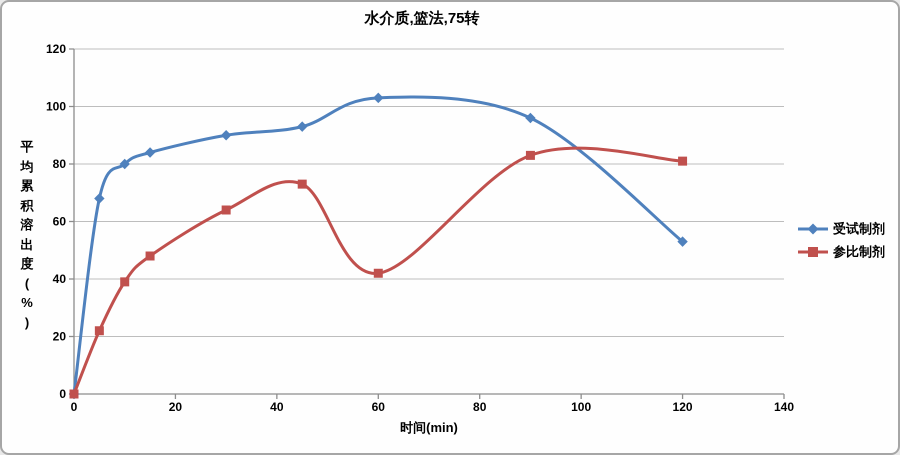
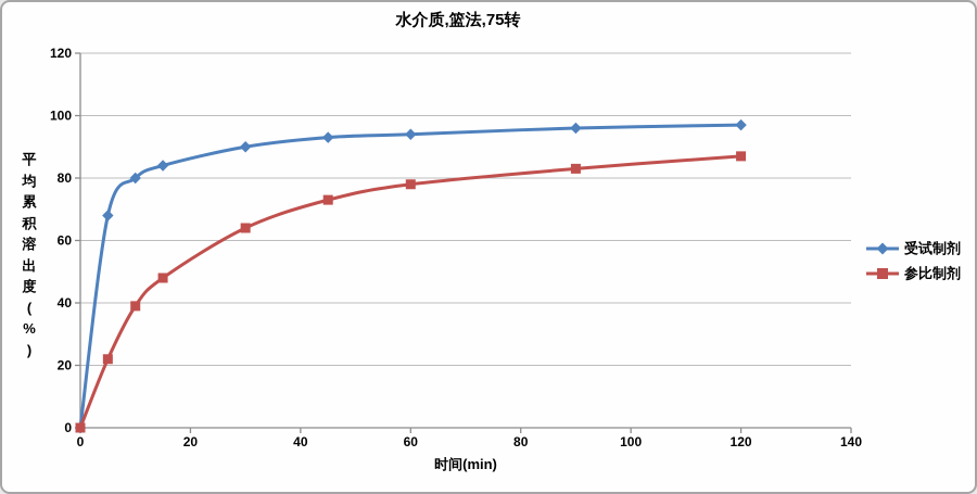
受试制剂/60: 103 -> 94
参比制剂/60: 42 -> 78
受试制剂/120: 53 -> 97
参比制剂/120: 81 -> 87
